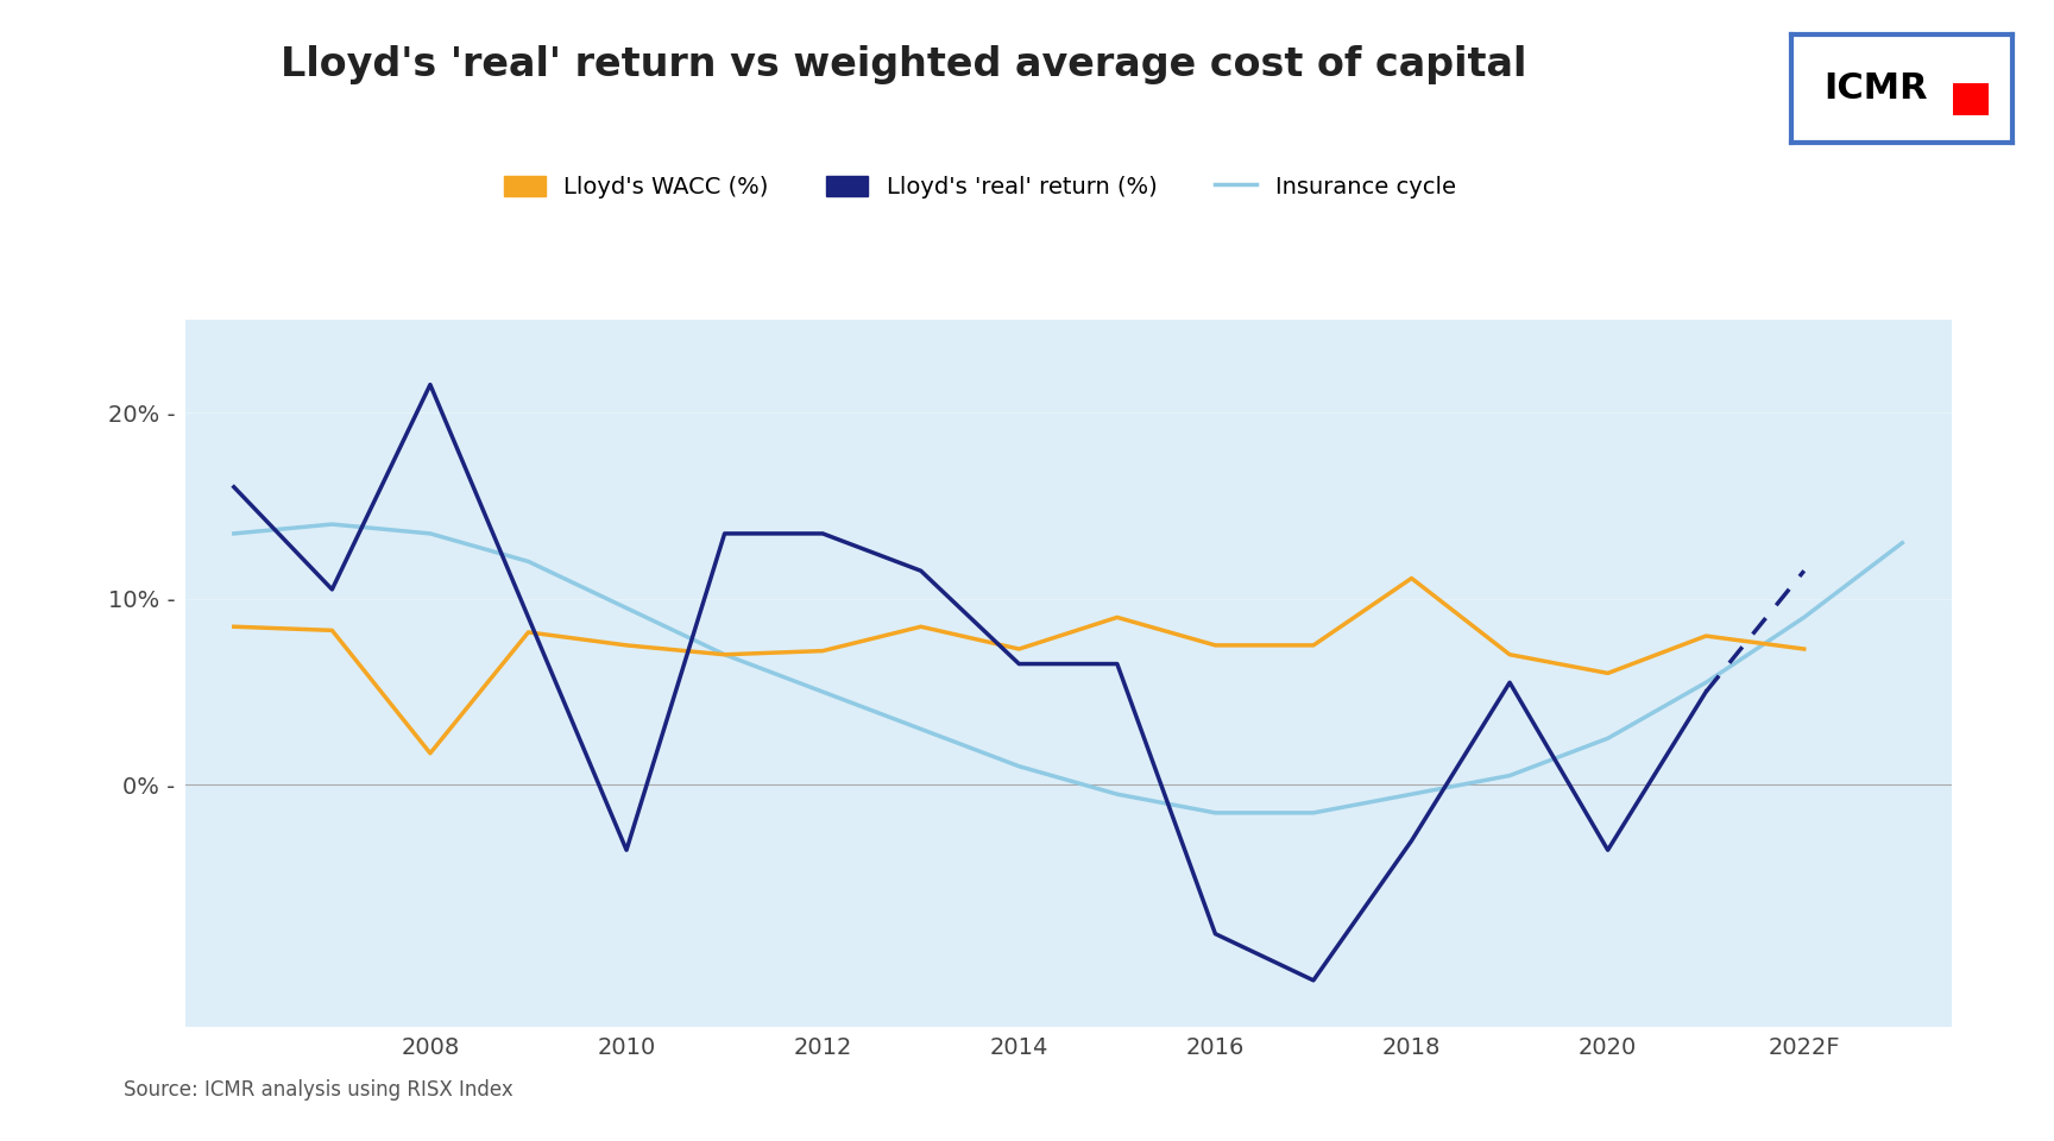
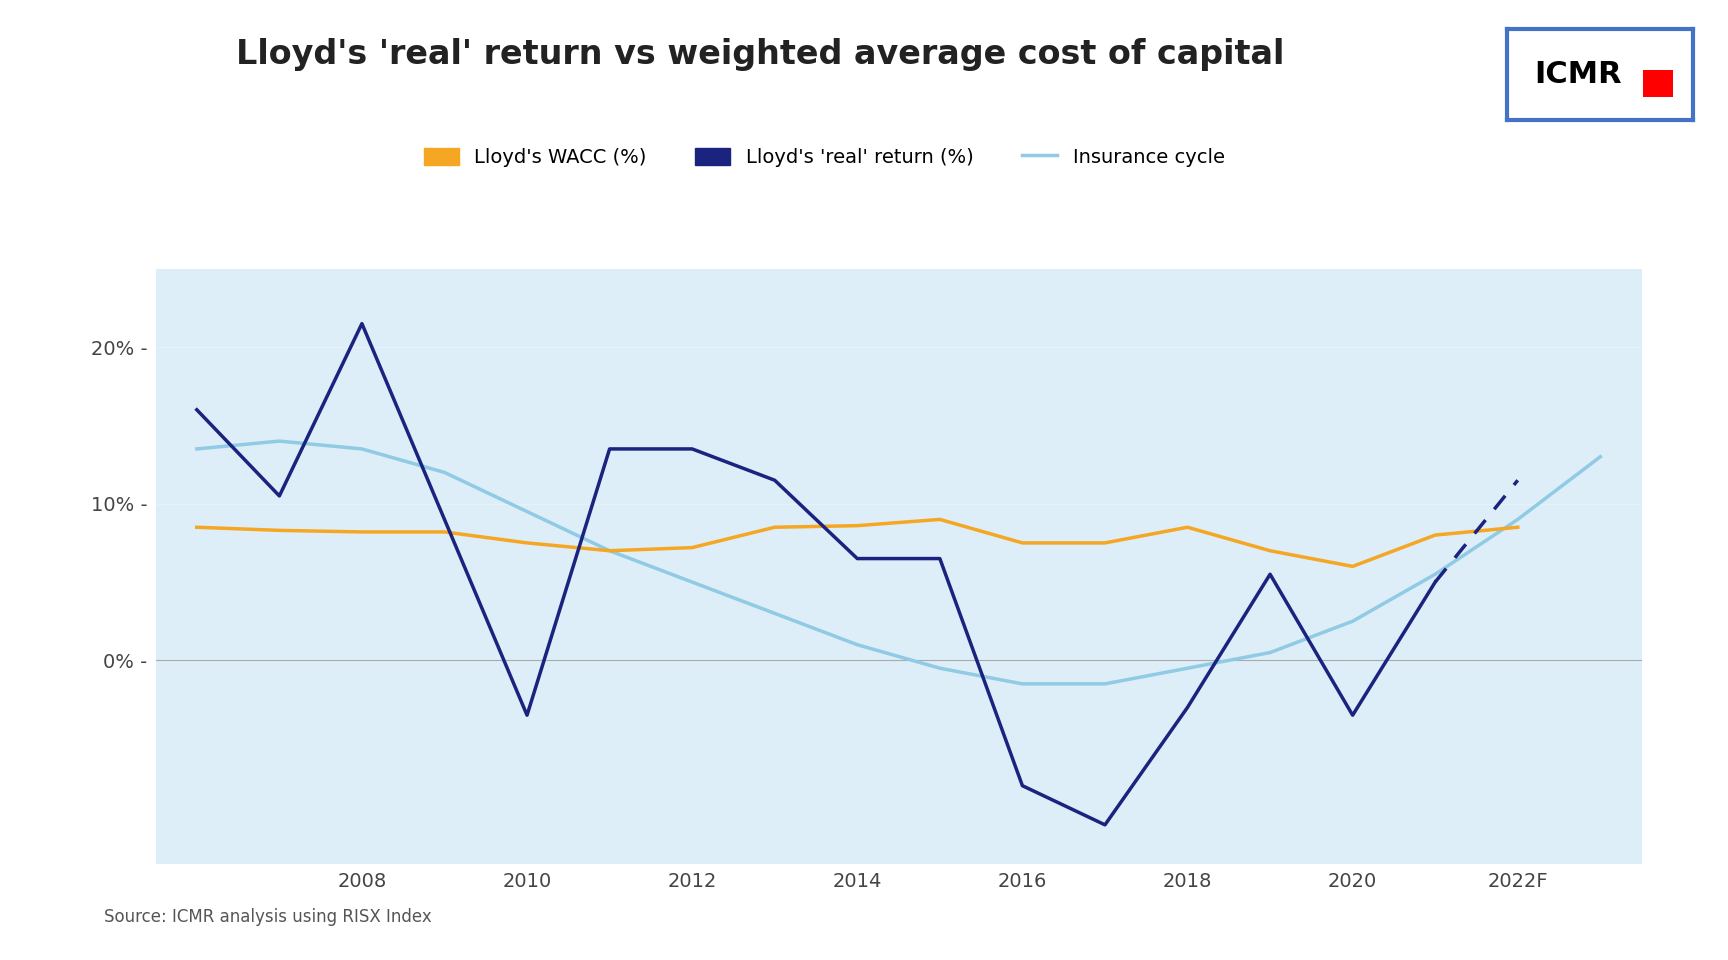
Lloyd's WACC (%)/2008: 1.7% - -> 8.2% -
Lloyd's WACC (%)/2014: 7.3% - -> 8.6% -
Lloyd's WACC (%)/2018: 11.1% - -> 8.5% -
Lloyd's WACC (%)/2022F: 7.3% - -> 8.5% -
